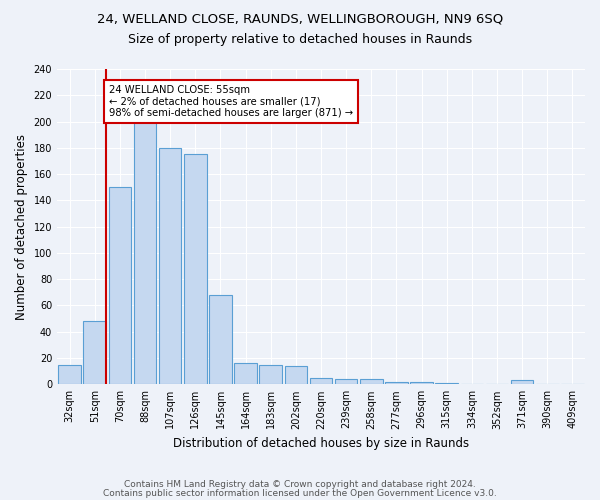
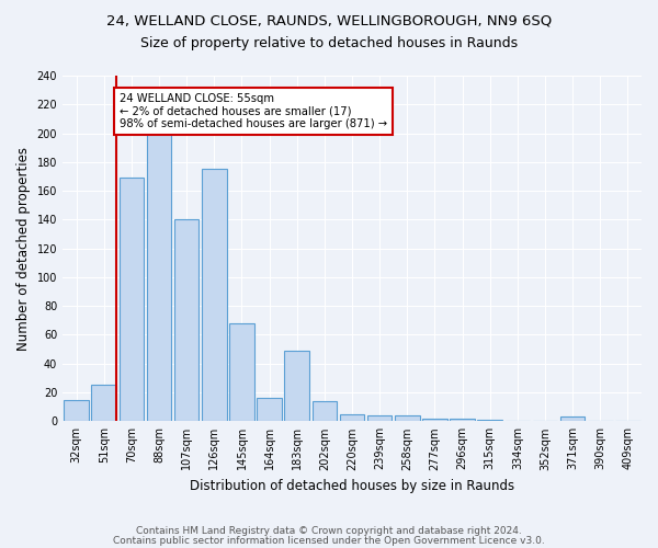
51sqm: 48 -> 25
70sqm: 150 -> 169
107sqm: 180 -> 140
183sqm: 15 -> 49
